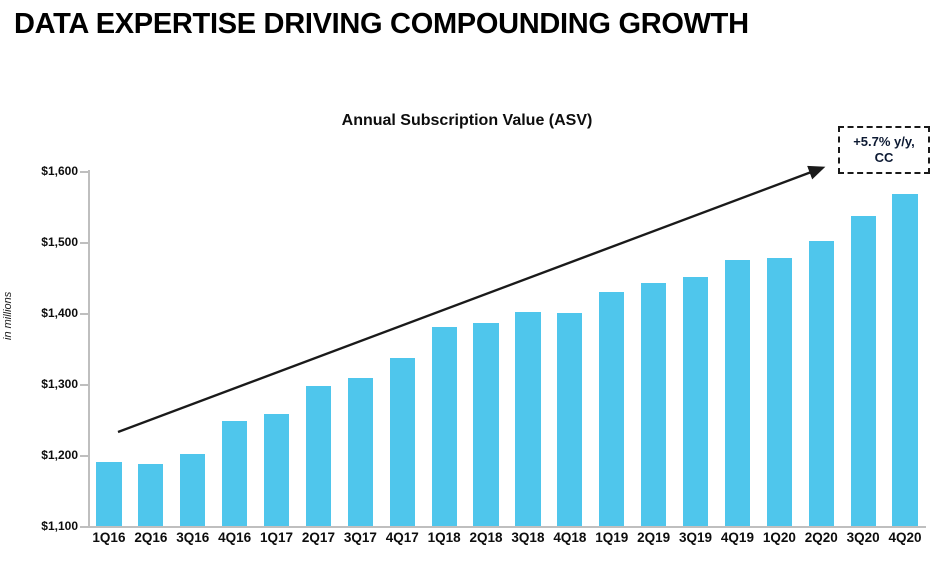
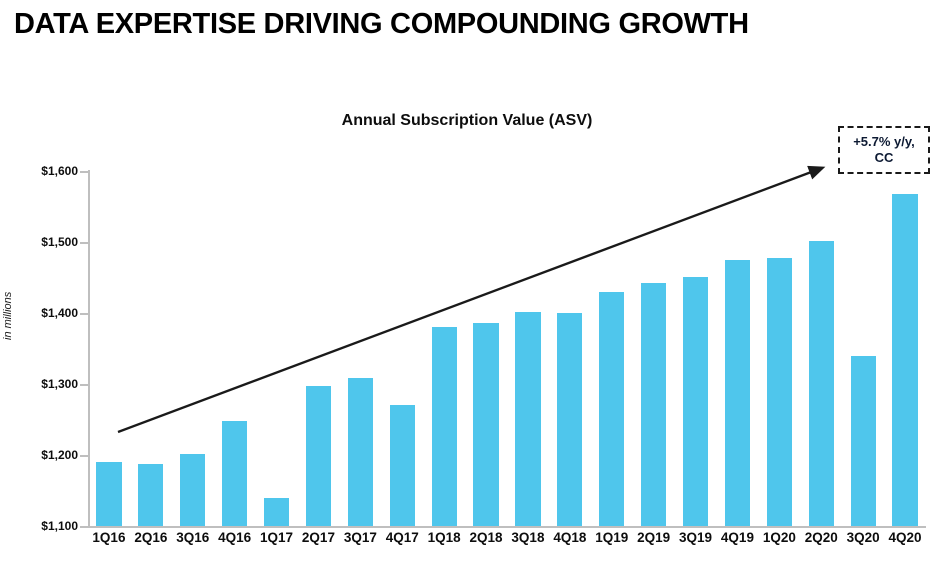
1Q17: $1260 -> $1140
4Q17: $1340 -> $1270
3Q20: $1540 -> $1340
